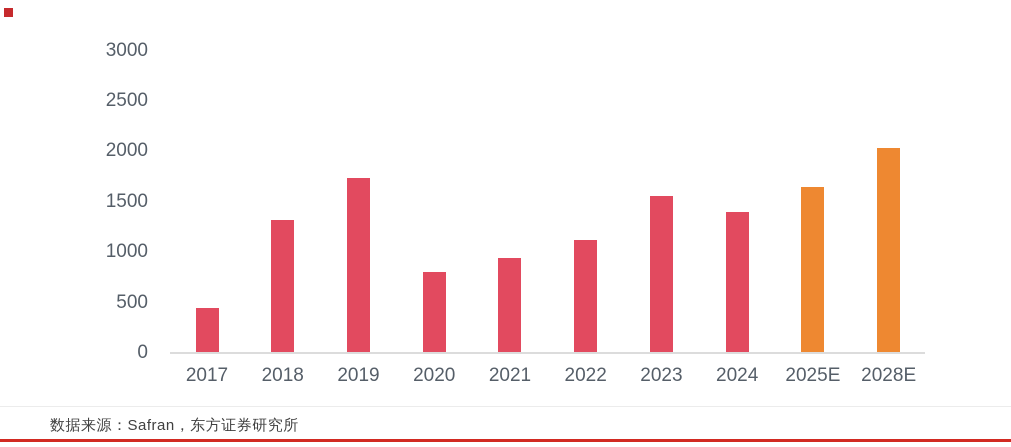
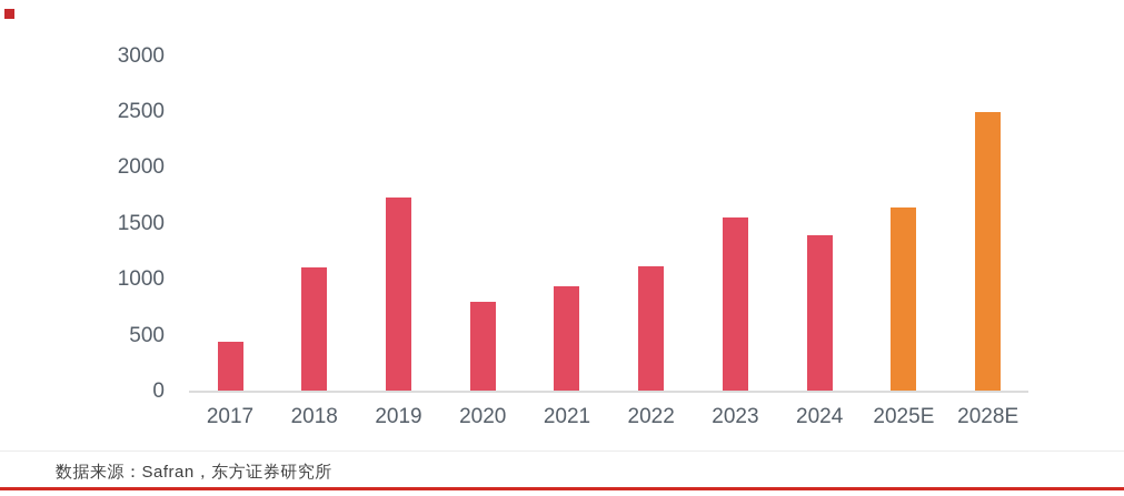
2018: 1320 -> 1110
2028E: 2030 -> 2500
